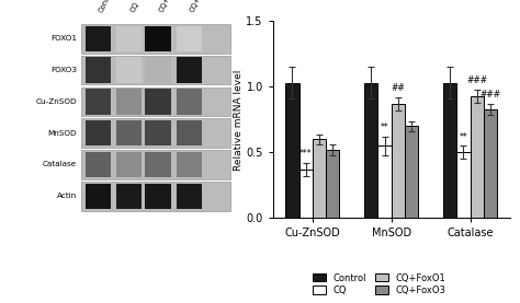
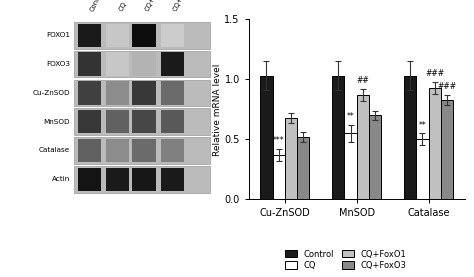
CQ+FoxO1/Cu-ZnSOD: 0.60 -> 0.68
